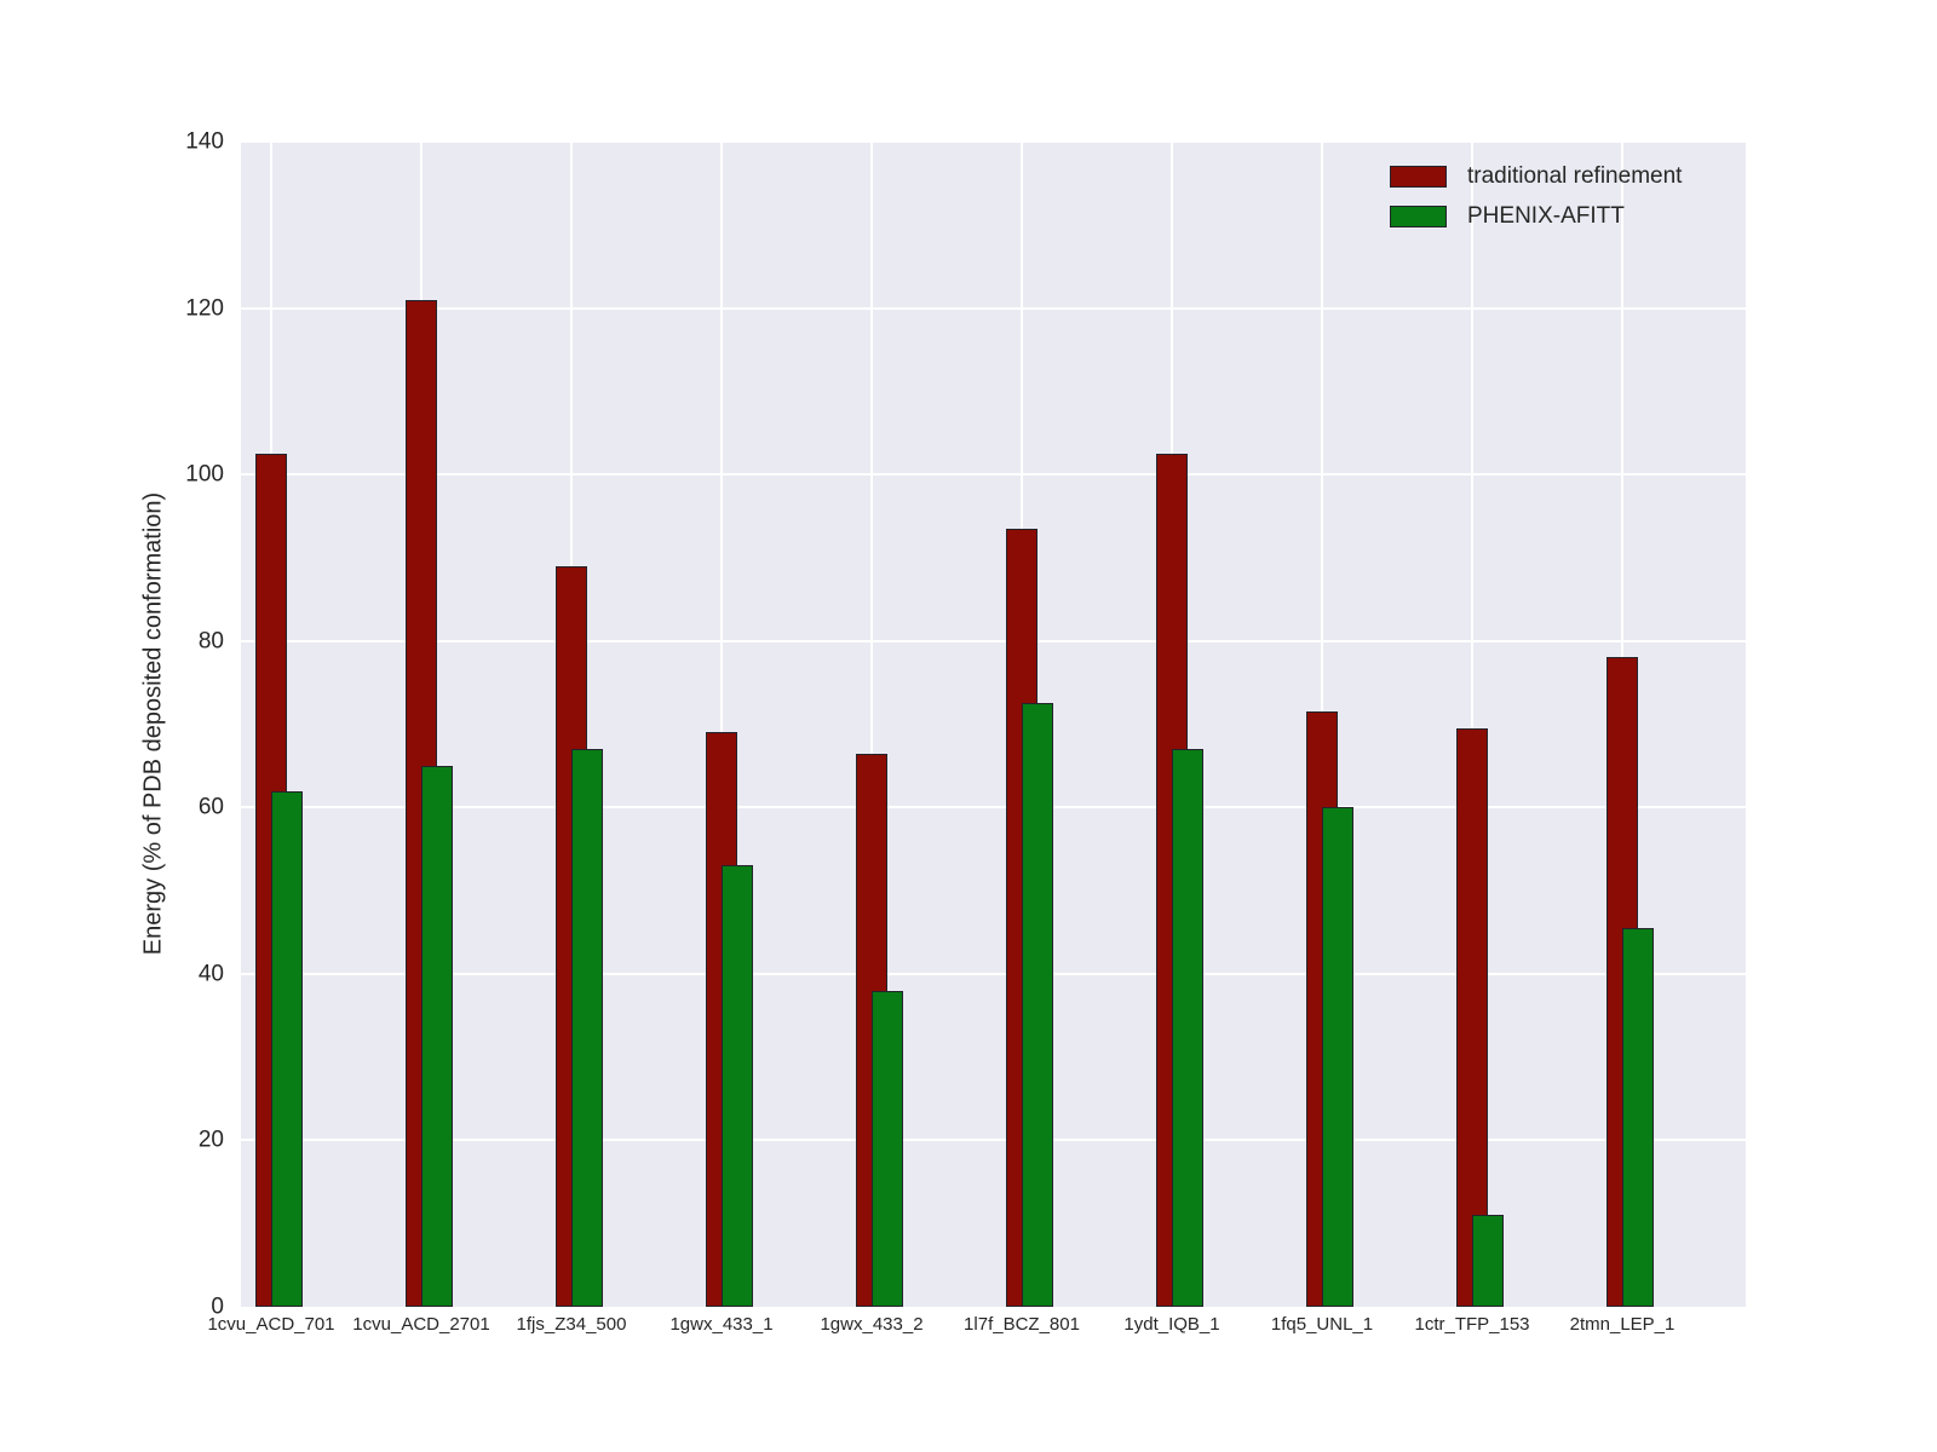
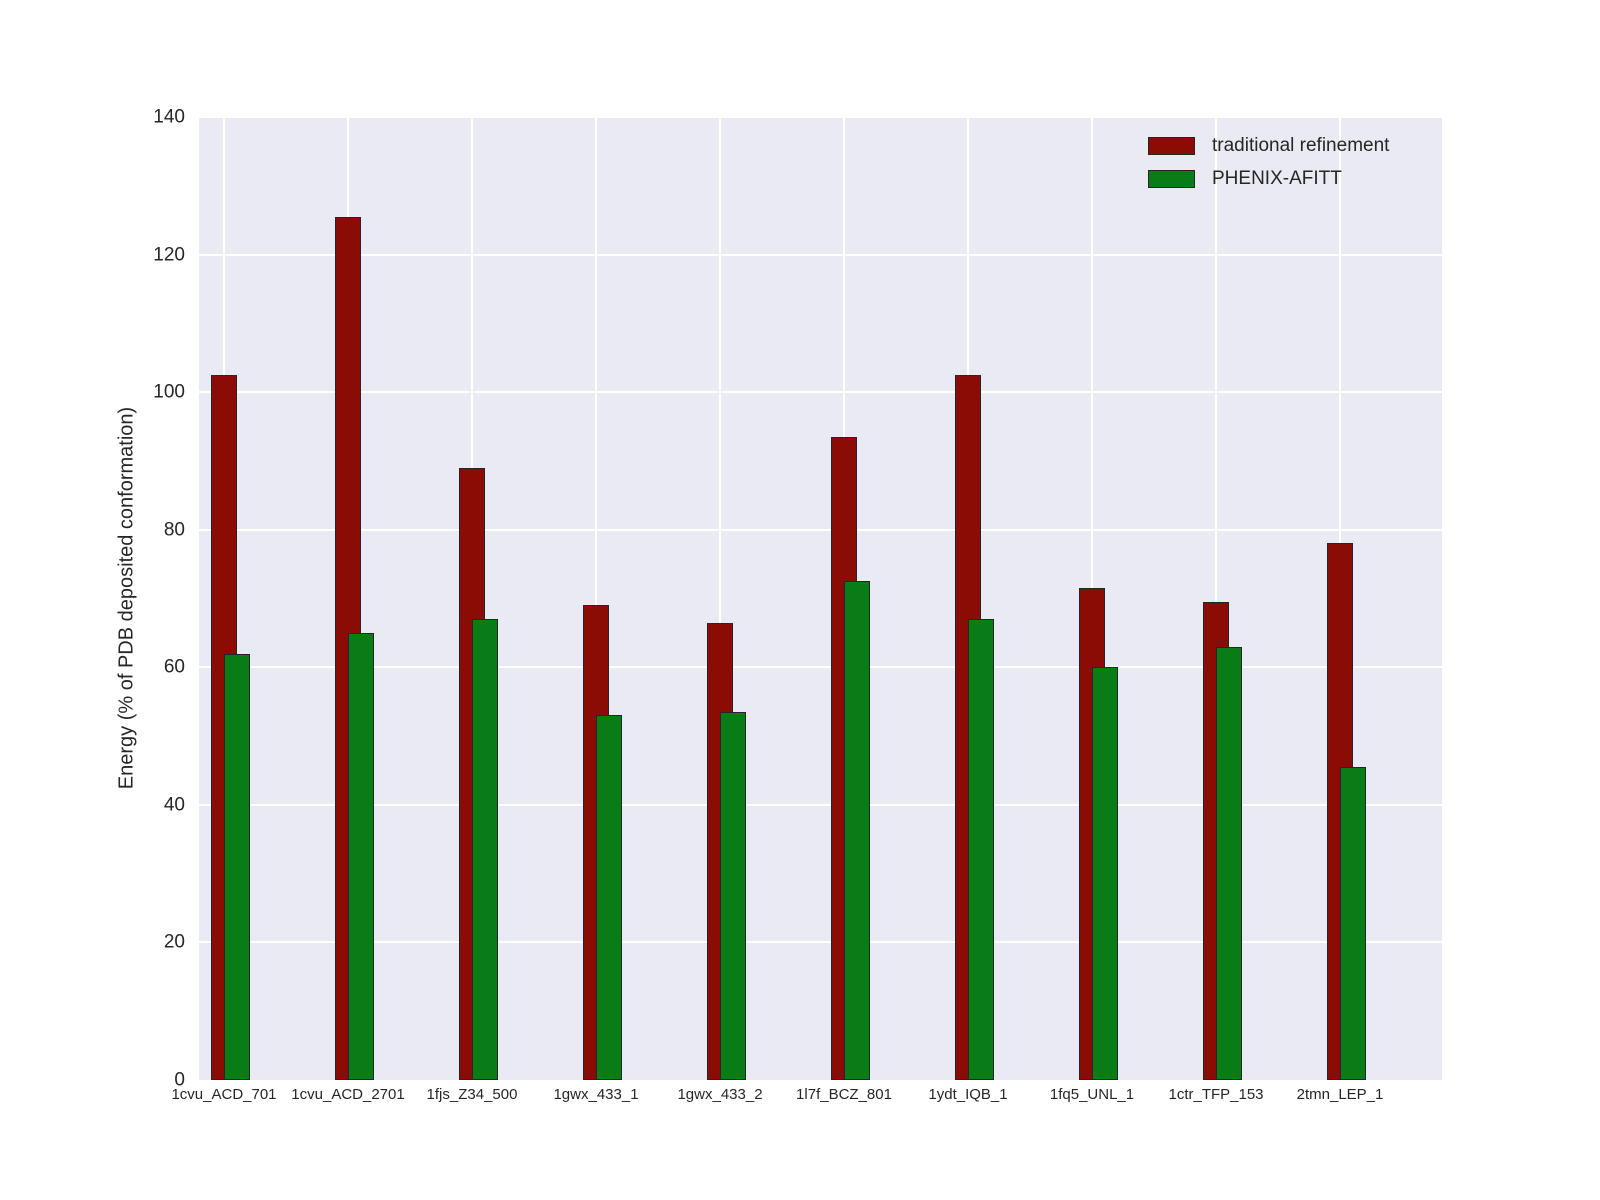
traditional refinement/1cvu_ACD_2701: 121 -> 126
PHENIX-AFITT/1gwx_433_2: 38 -> 54
PHENIX-AFITT/1ctr_TFP_153: 11 -> 63
